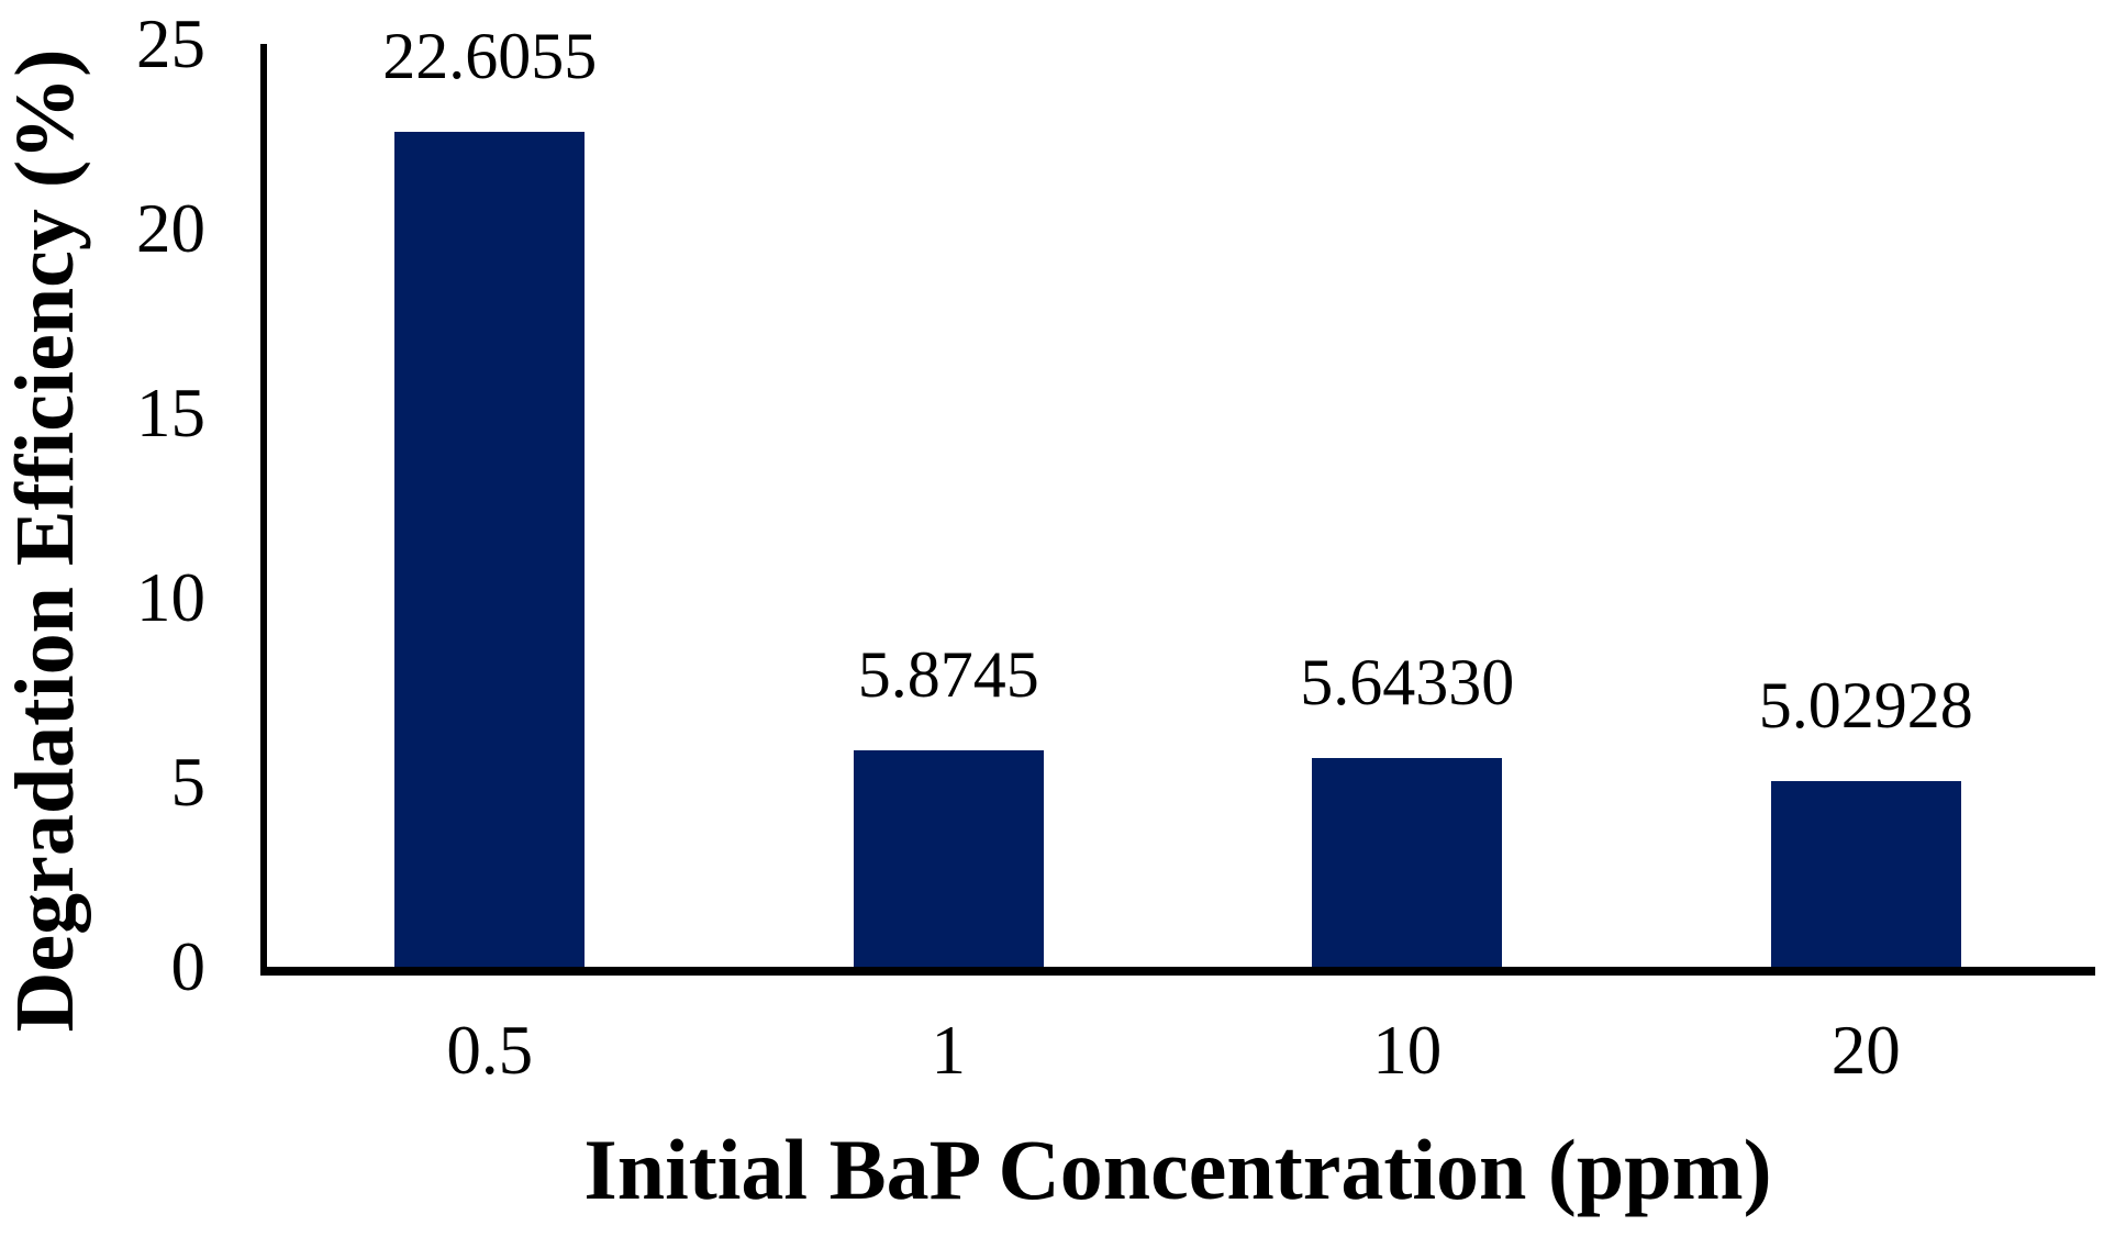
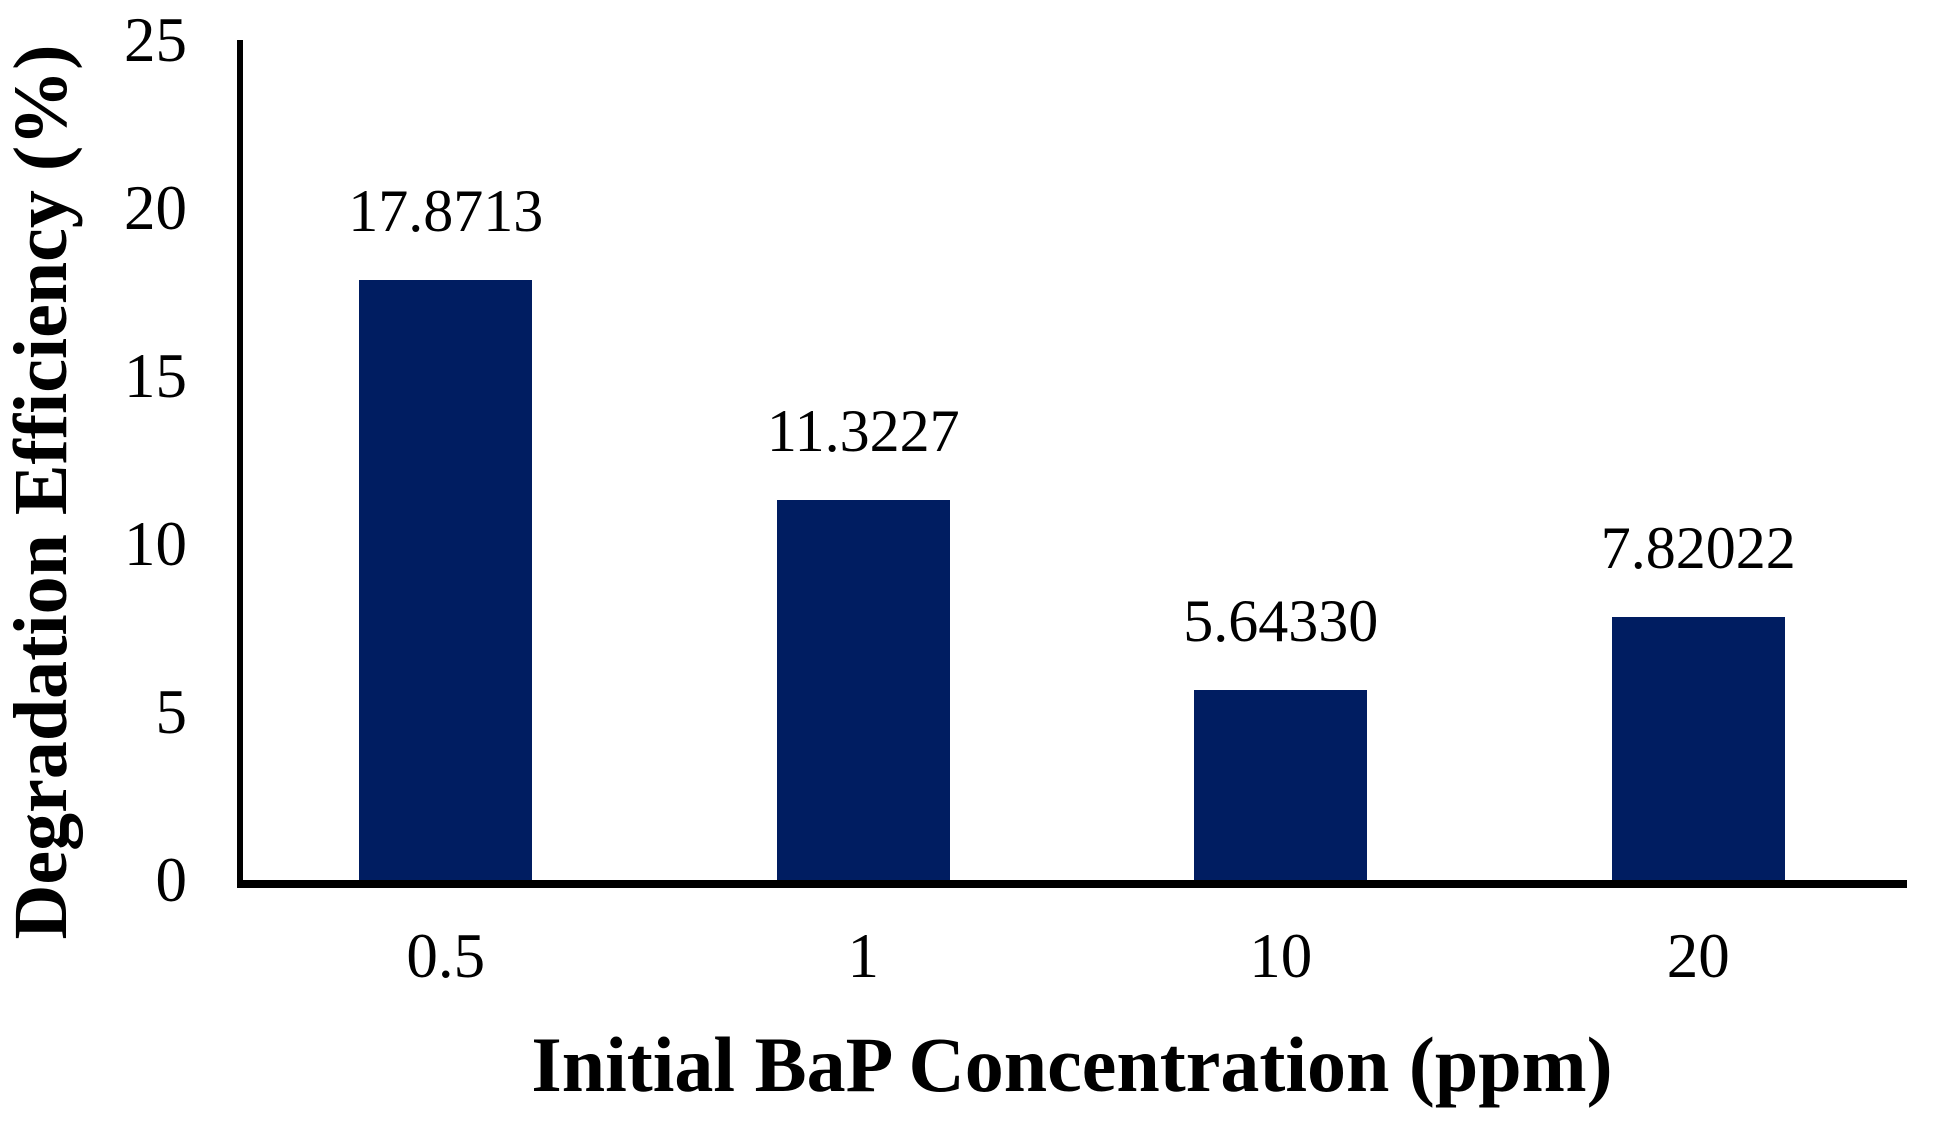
0.5: 22.6055 -> 17.8713
1: 5.8745 -> 11.3227
20: 5.02928 -> 7.82022
